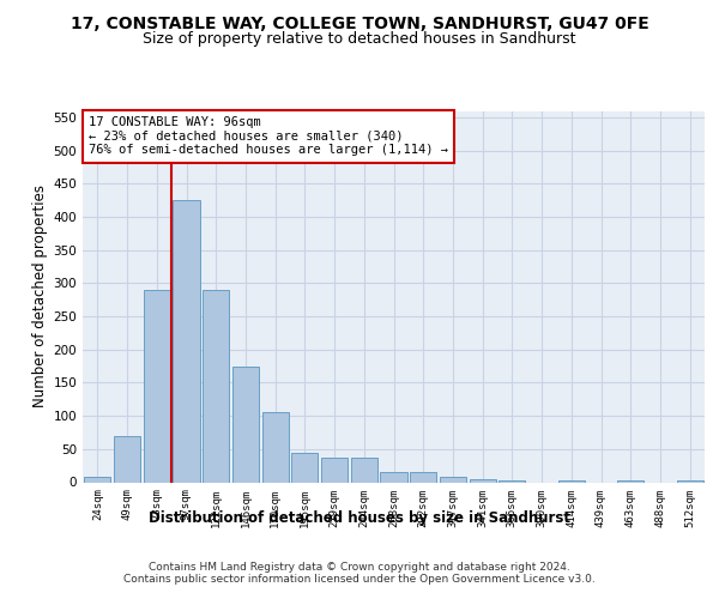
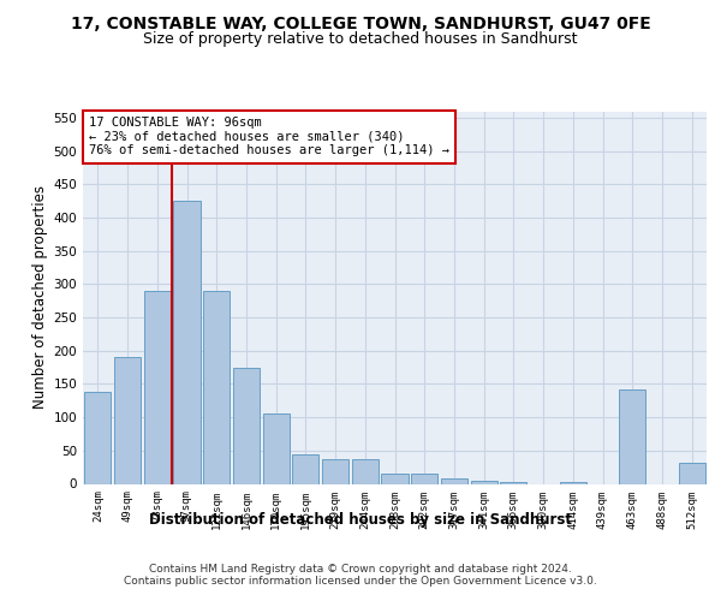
24sqm: 8 -> 138
49sqm: 70 -> 190
463sqm: 3 -> 142
512sqm: 3 -> 32
